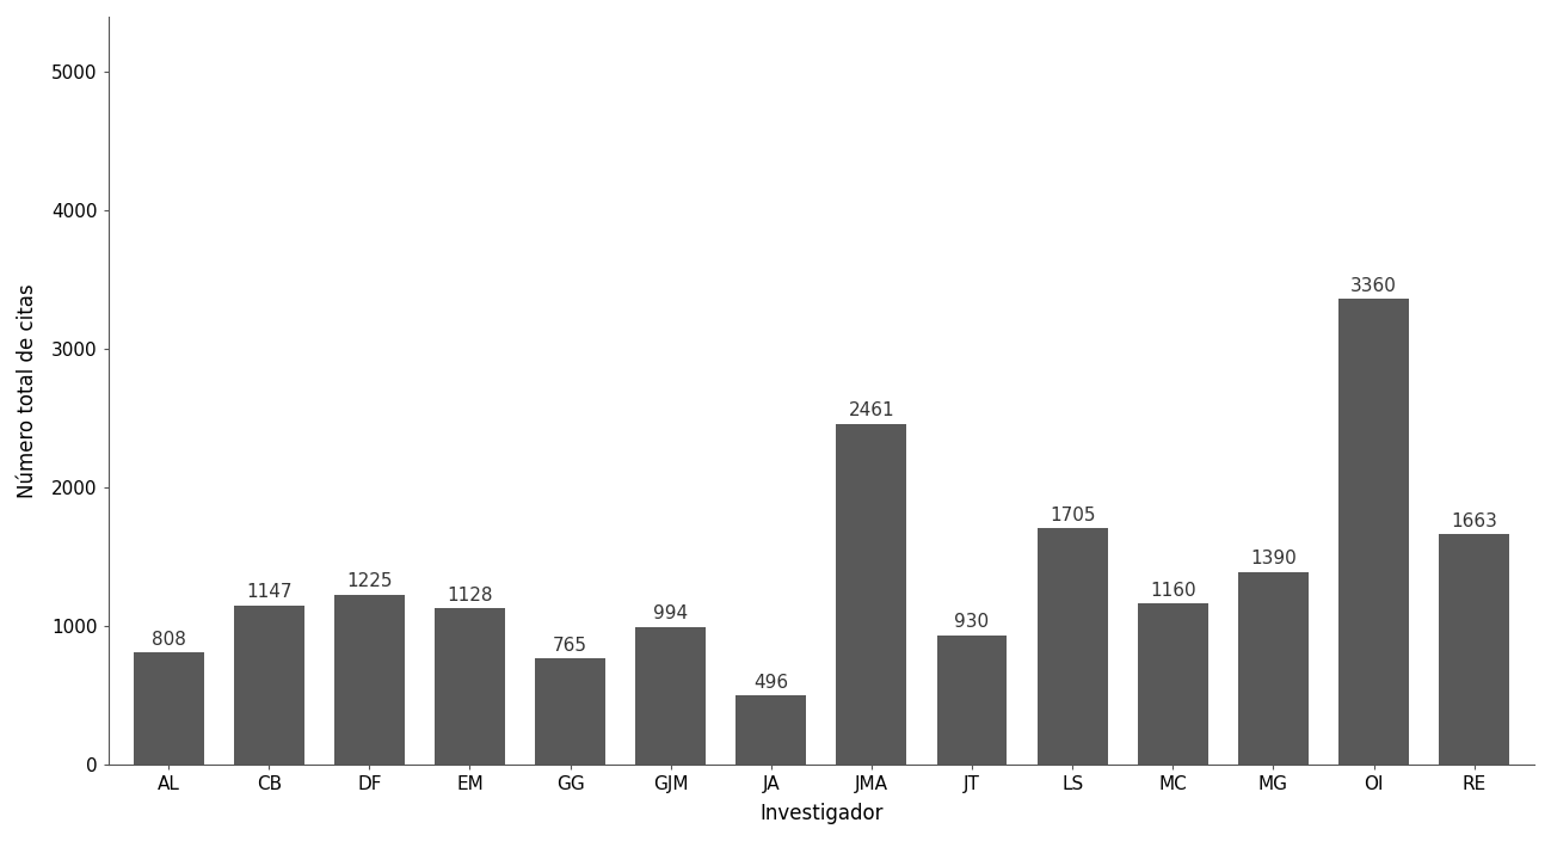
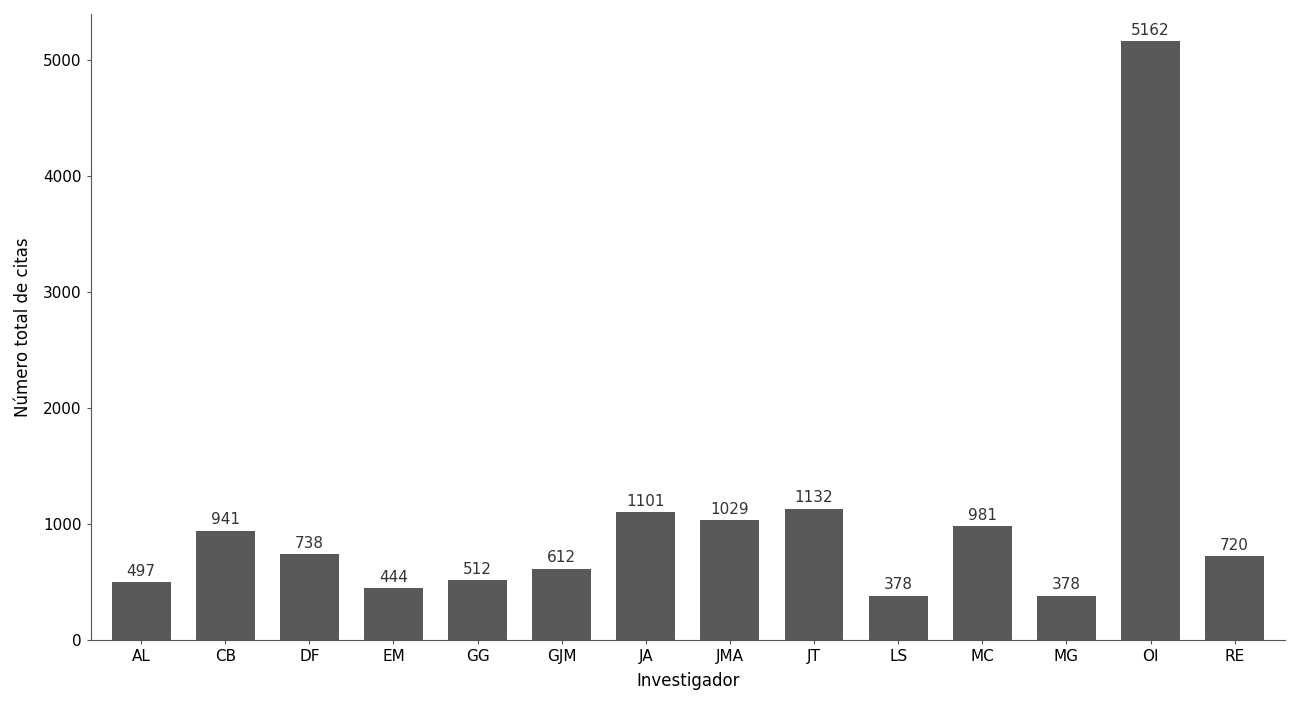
AL: 808 -> 497
CB: 1147 -> 941
DF: 1225 -> 738
EM: 1128 -> 444
GG: 765 -> 512
GJM: 994 -> 612
JA: 496 -> 1101
JMA: 2461 -> 1029
JT: 930 -> 1132
LS: 1705 -> 378
MC: 1160 -> 981
MG: 1390 -> 378
OI: 3360 -> 5162
RE: 1663 -> 720
